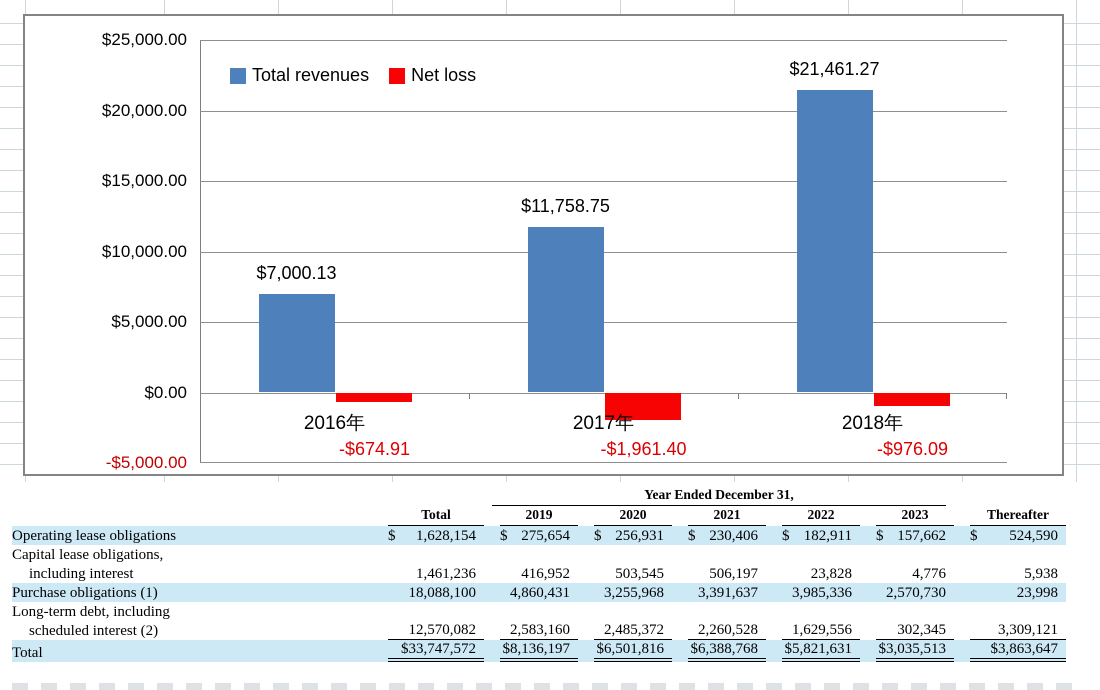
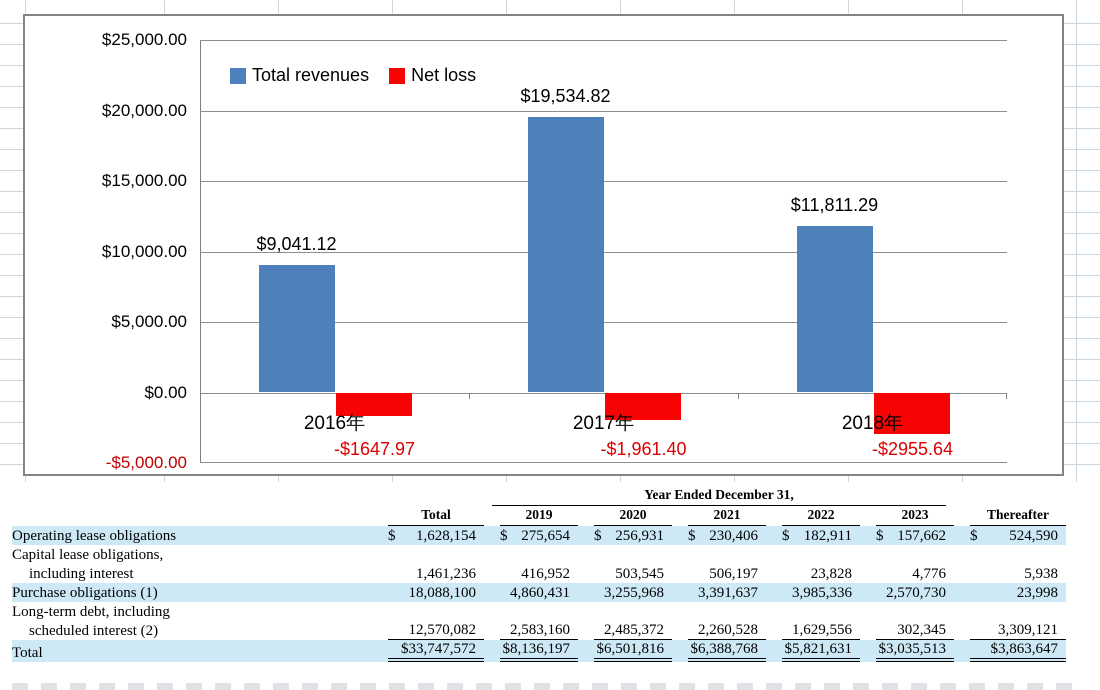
Total revenues/2016年: $7,000.13 -> $9,041.12
Net loss/2016年: -$674.91 -> -$1647.97
Total revenues/2017年: $11,758.75 -> $19,534.82
Total revenues/2018年: $21,461.27 -> $11,811.29
Net loss/2018年: -$976.09 -> -$2955.64
